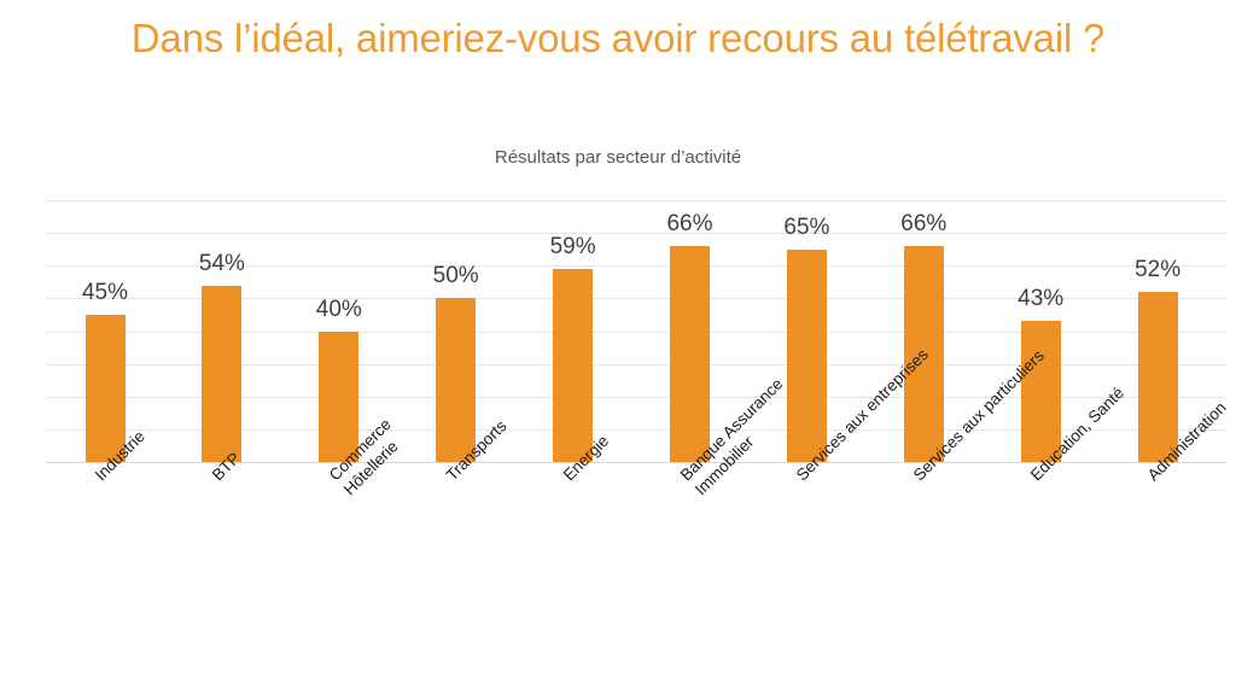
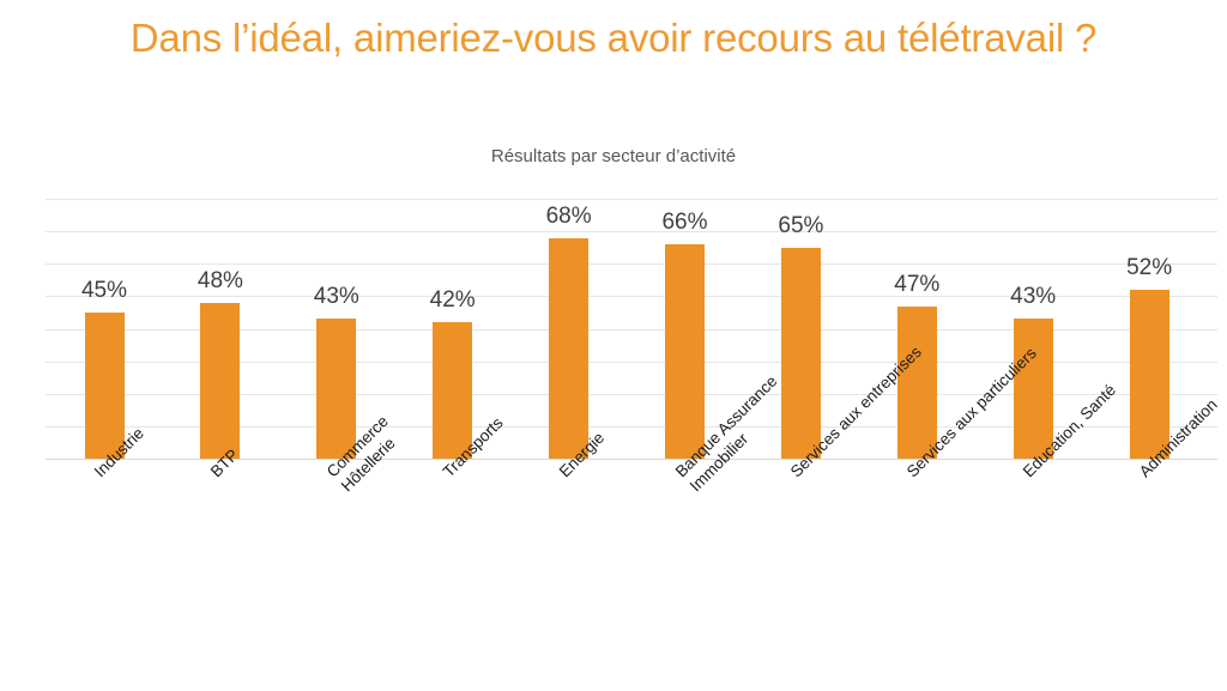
BTP: 54% -> 48%
Commerce Hôtellerie: 40% -> 43%
Transports: 50% -> 42%
Energie: 59% -> 68%
Services aux particuliers: 66% -> 47%
